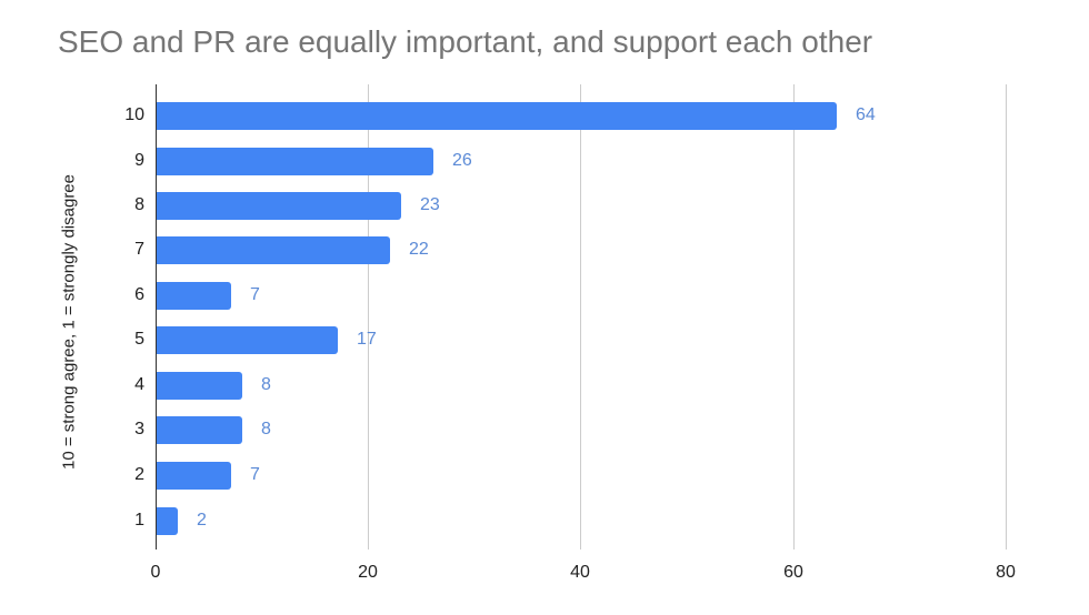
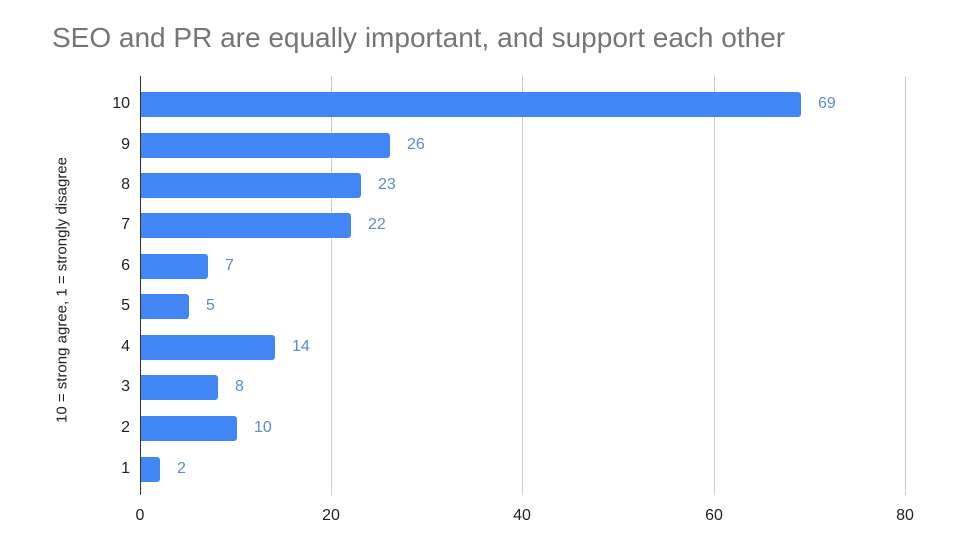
10: 64 -> 69
5: 17 -> 5
4: 8 -> 14
2: 7 -> 10
